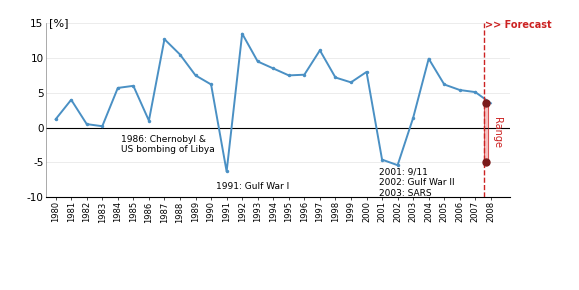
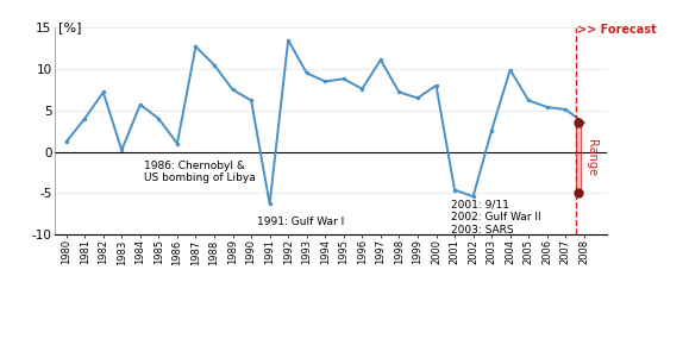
1982: 0.5 -> 7.2
1985: 6.0 -> 4.0
1995: 7.5 -> 8.8
2003: 1.4 -> 2.6
